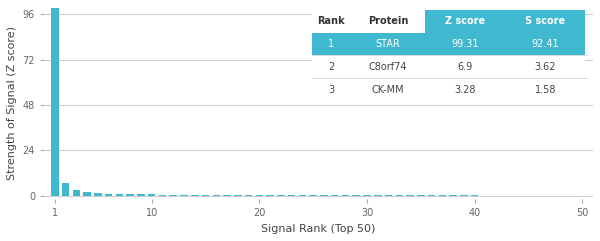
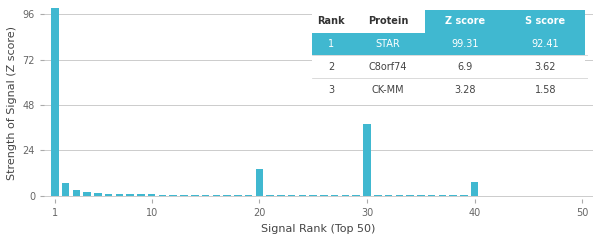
20: 0 -> 14
30: 0 -> 38
40: 0 -> 7
